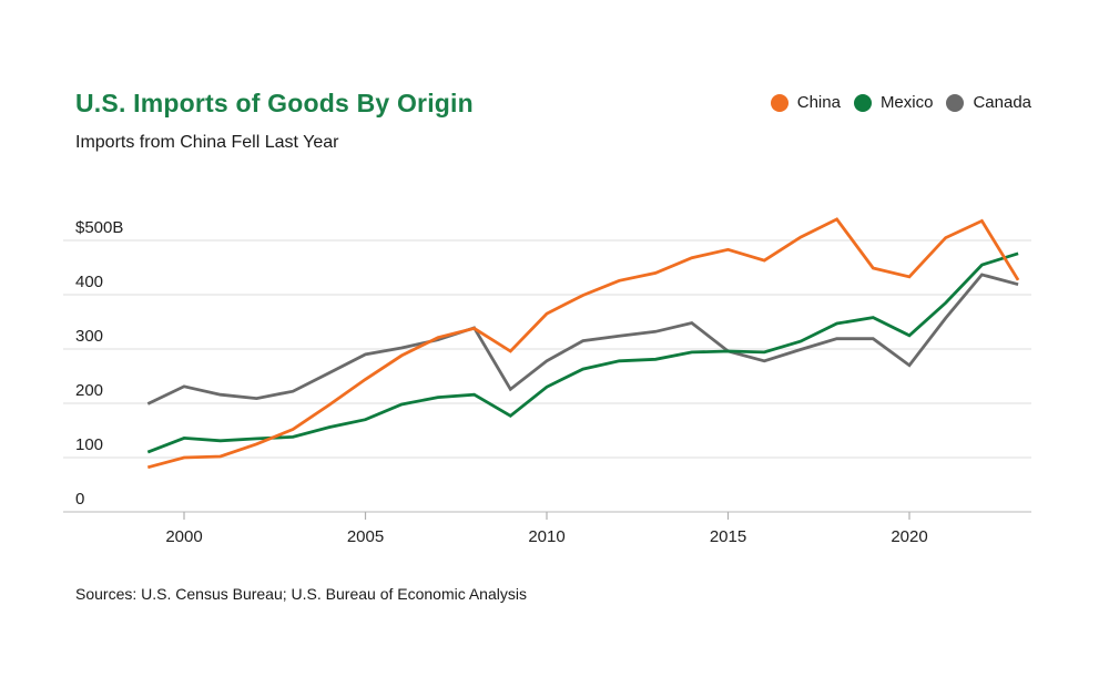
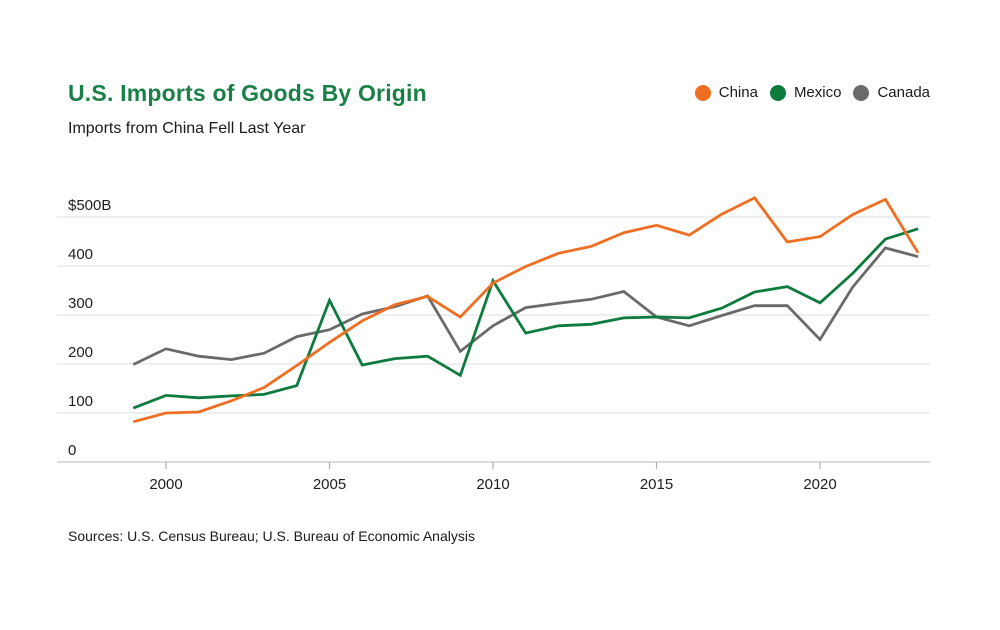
Mexico/2005: $170B -> $330B
Canada/2005: $290B -> $270B
Mexico/2010: $230B -> $370B
China/2020: $430B -> $460B
Canada/2020: $270B -> $250B
